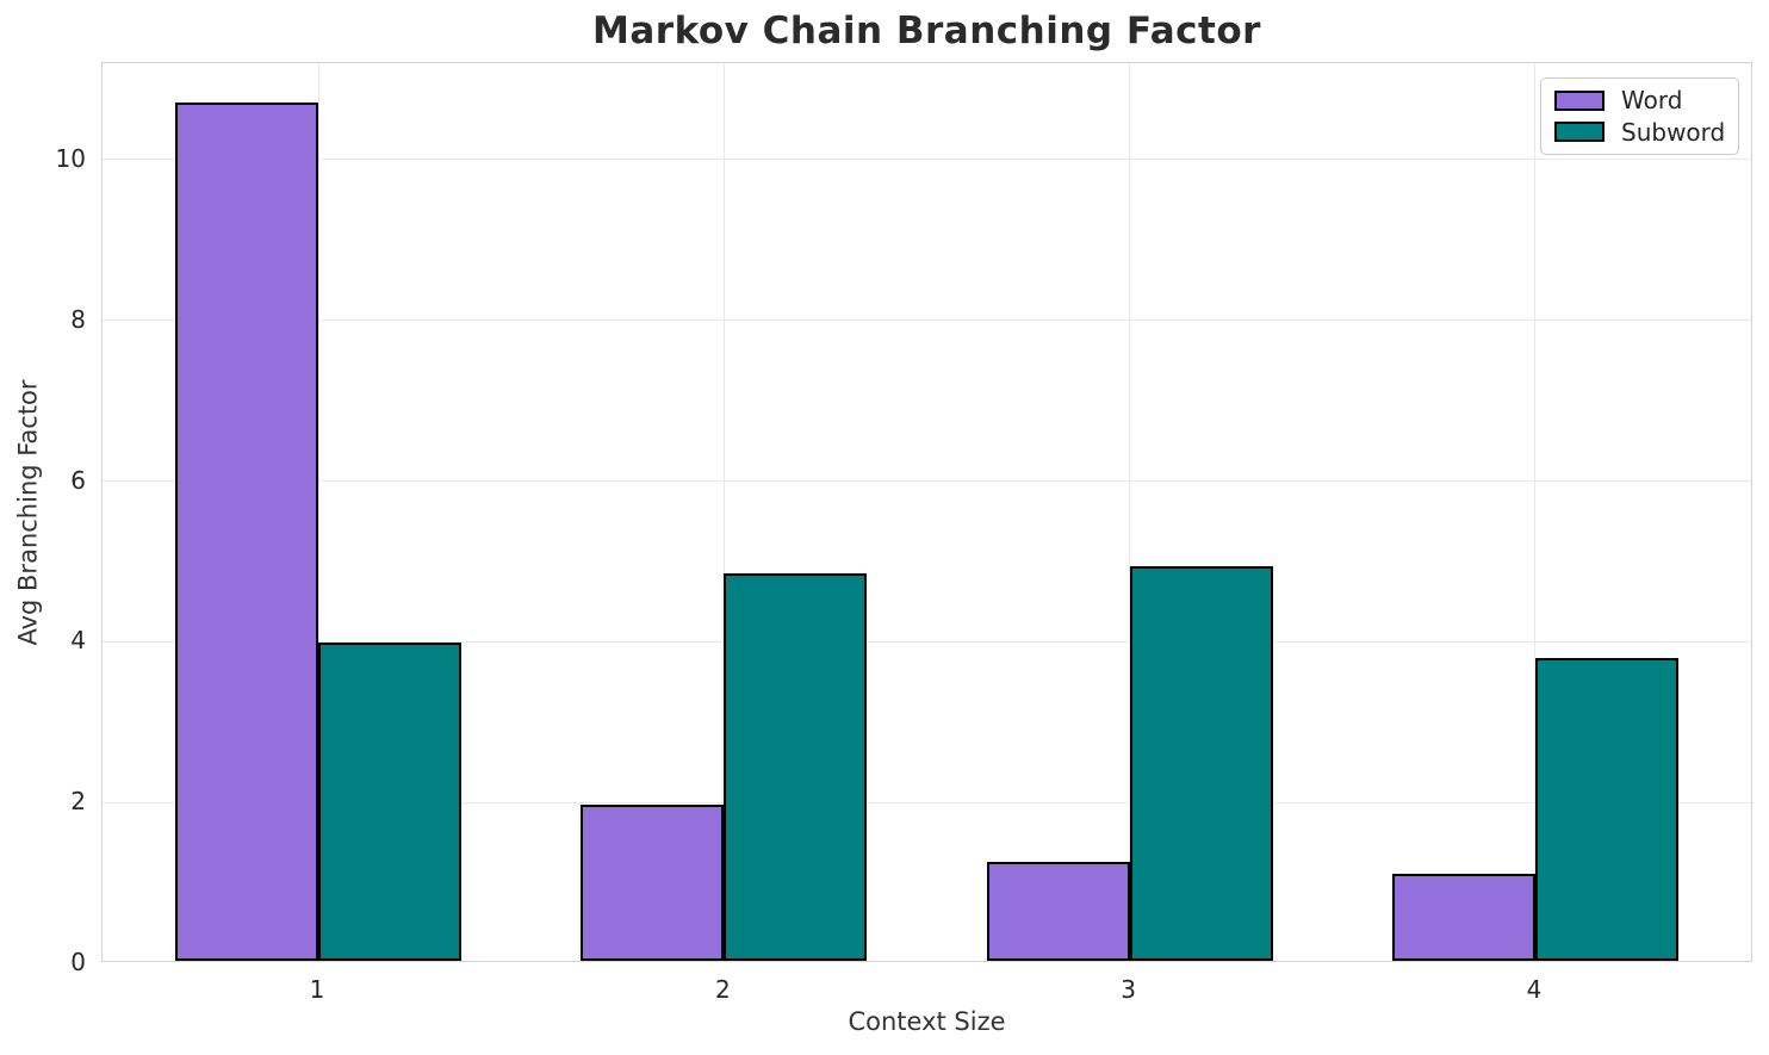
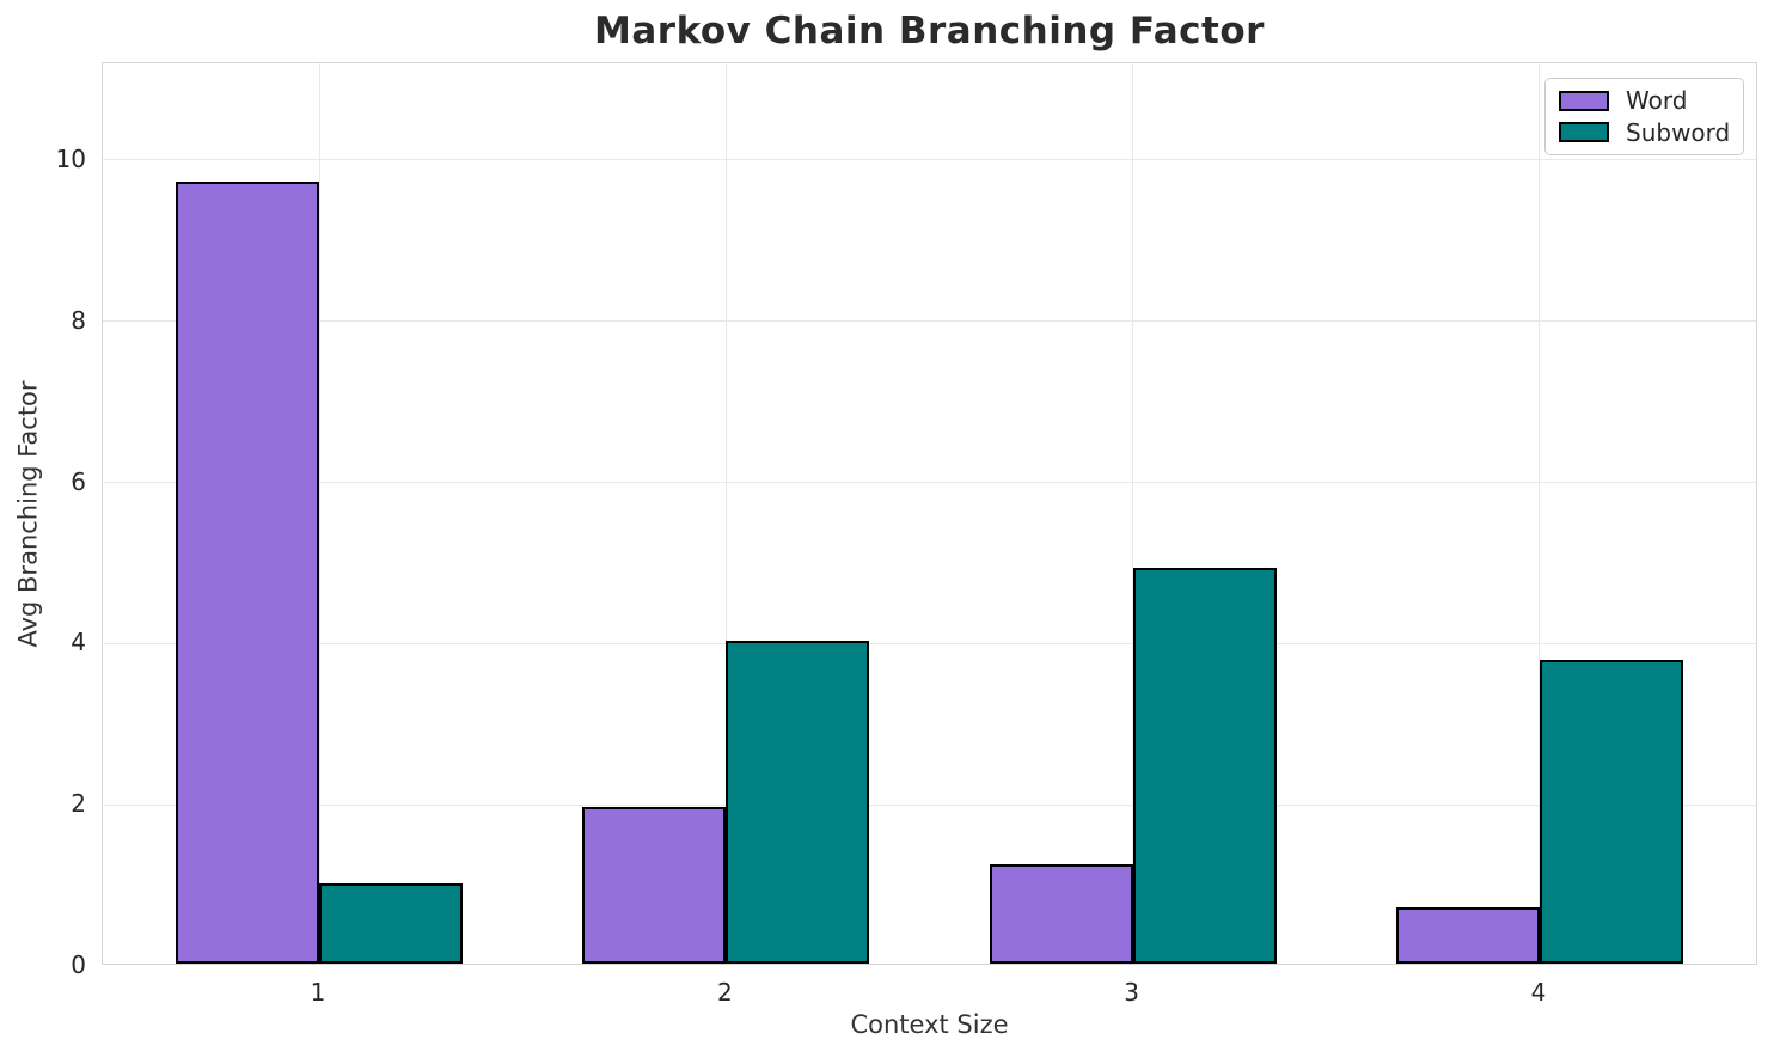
Word/1: 10.7 -> 9.7
Subword/1: 4.0 -> 1.0
Subword/2: 4.8 -> 4.0
Word/4: 1.1 -> 0.7
